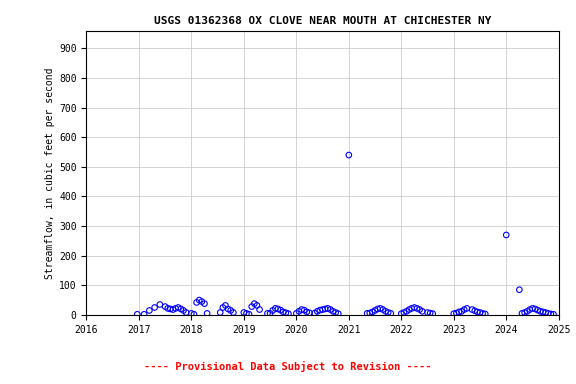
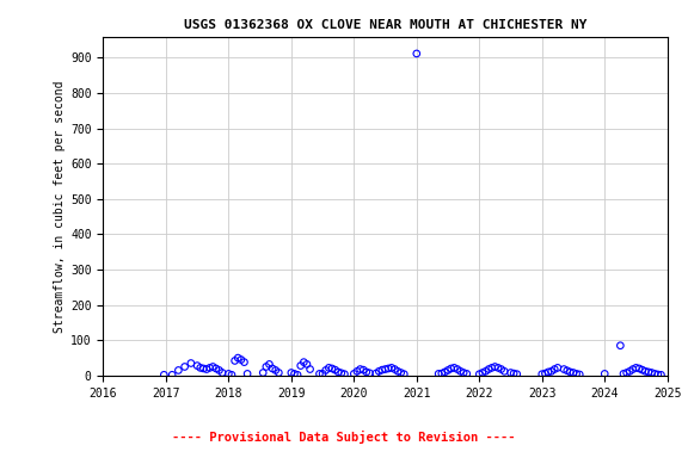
2021: 540 -> 912
2024: 270 -> 5
